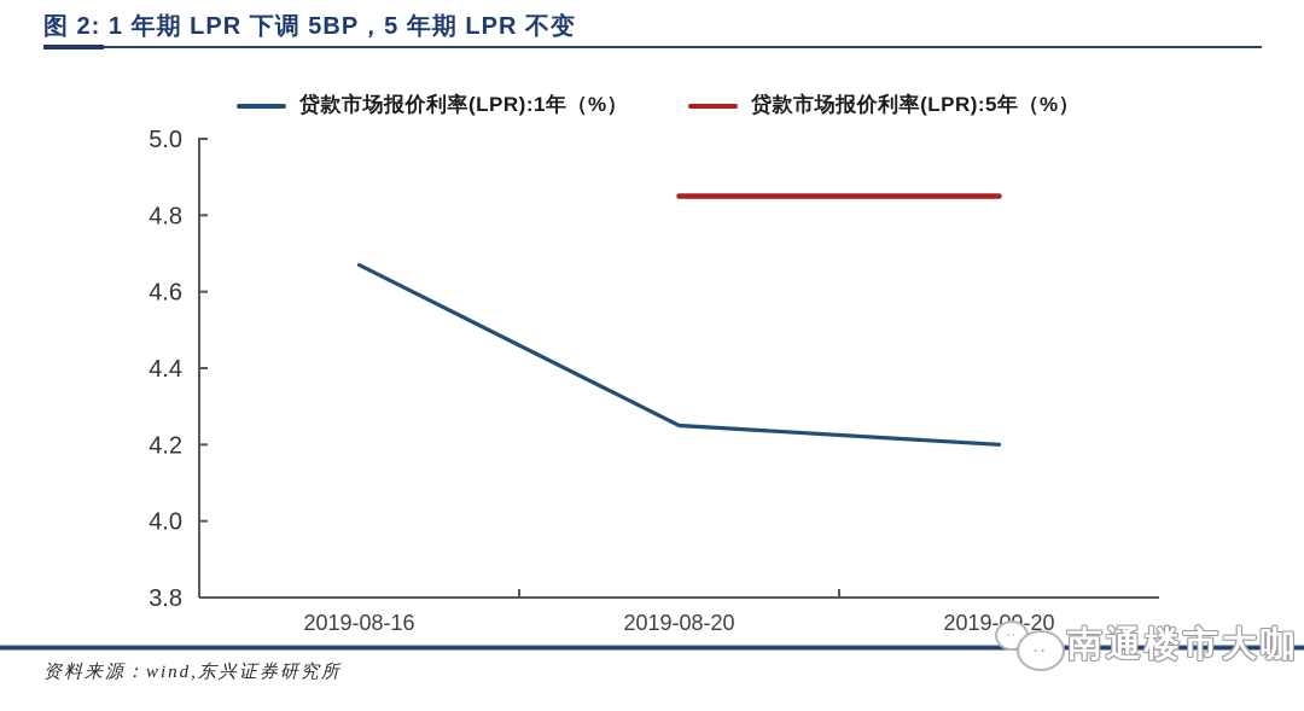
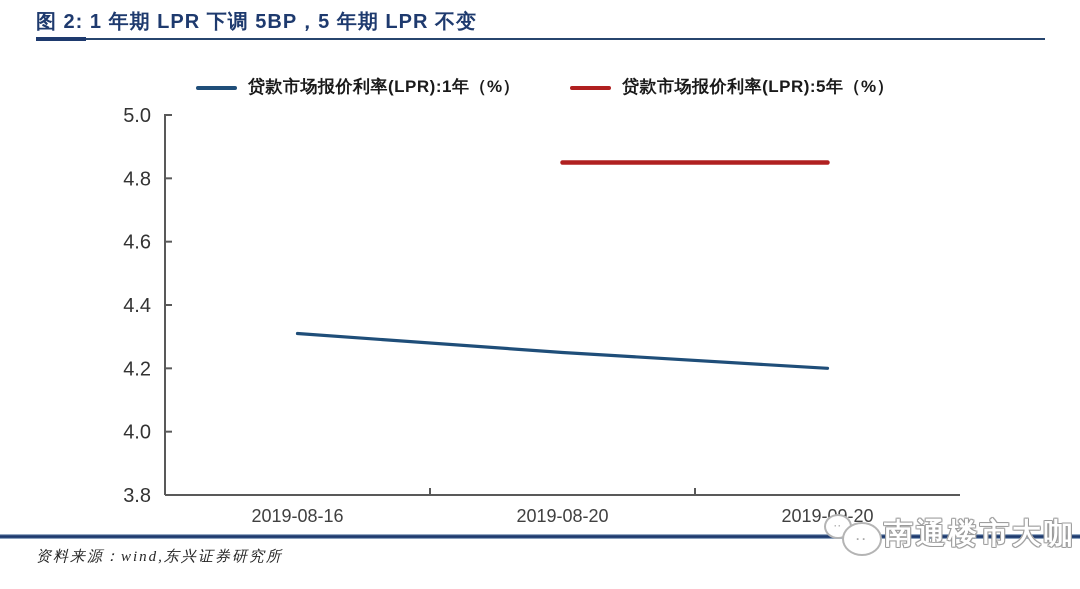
贷款市场报价利率(LPR):1年（%）/2019-08-16: 4.67 -> 4.31
